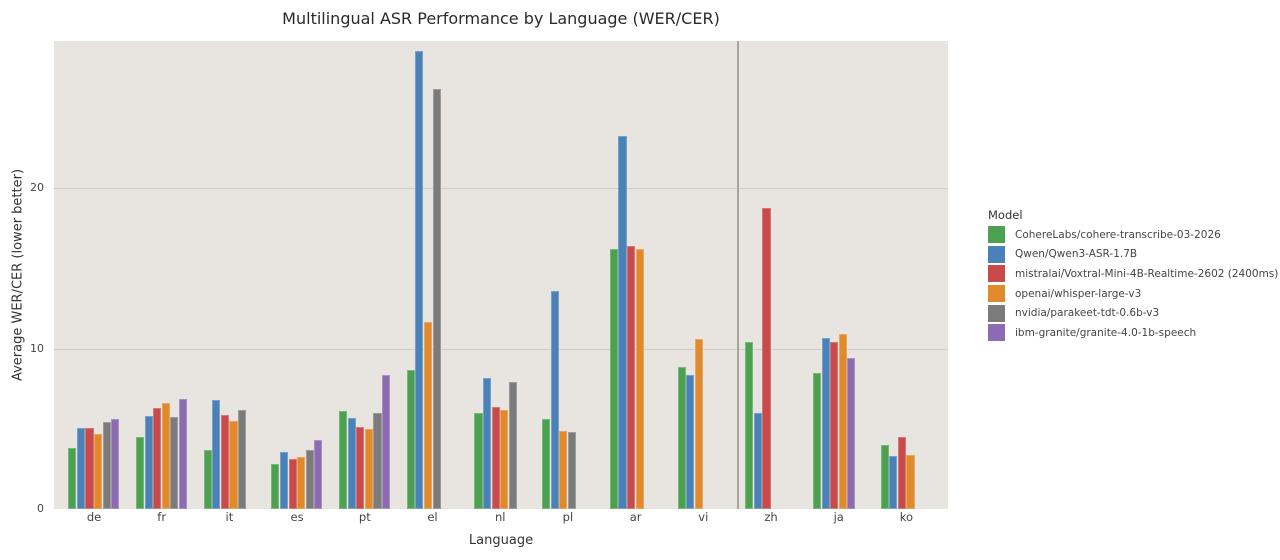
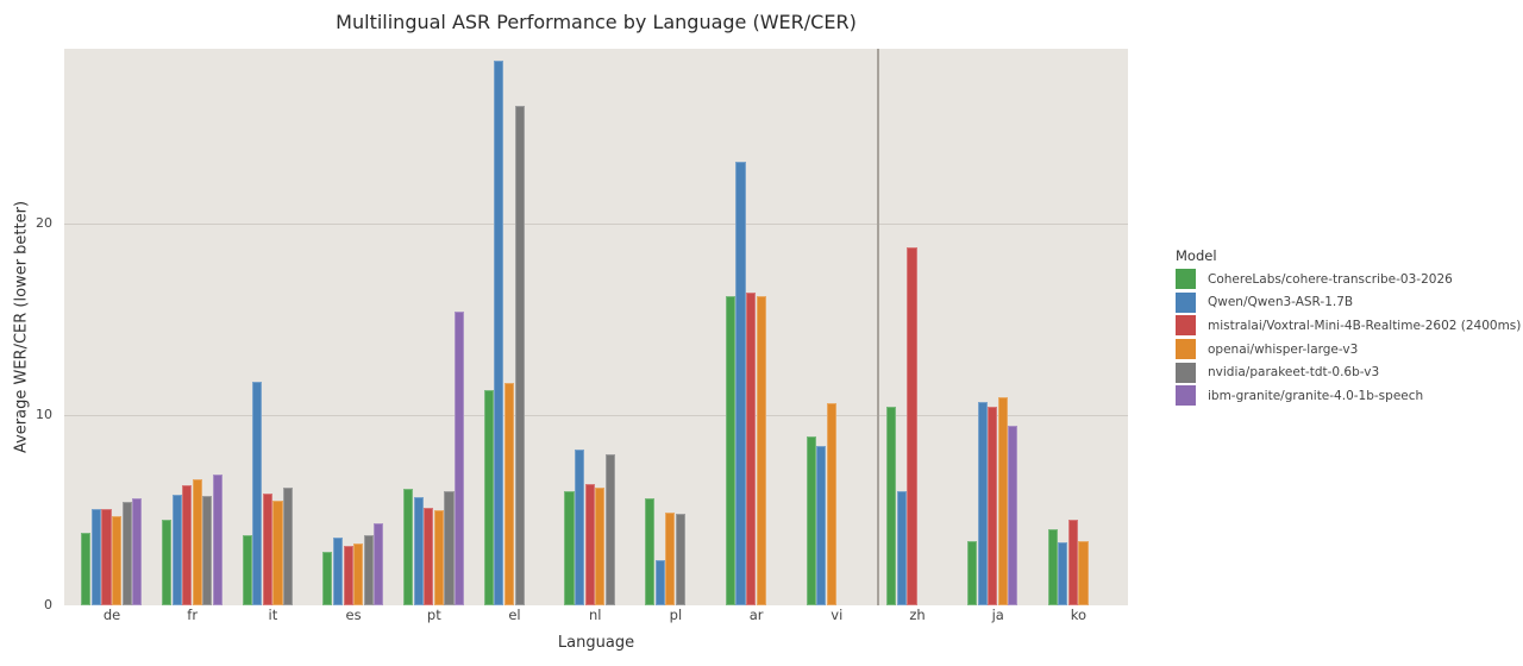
Qwen/Qwen3-ASR-1.7B/it: 6.8 -> 11.7
ibm-granite/granite-4.0-1b-speech/pt: 8.3 -> 15.4
CohereLabs/cohere-transcribe-03-2026/el: 8.7 -> 11.3
Qwen/Qwen3-ASR-1.7B/pl: 13.6 -> 2.4
CohereLabs/cohere-transcribe-03-2026/ja: 8.5 -> 3.4
